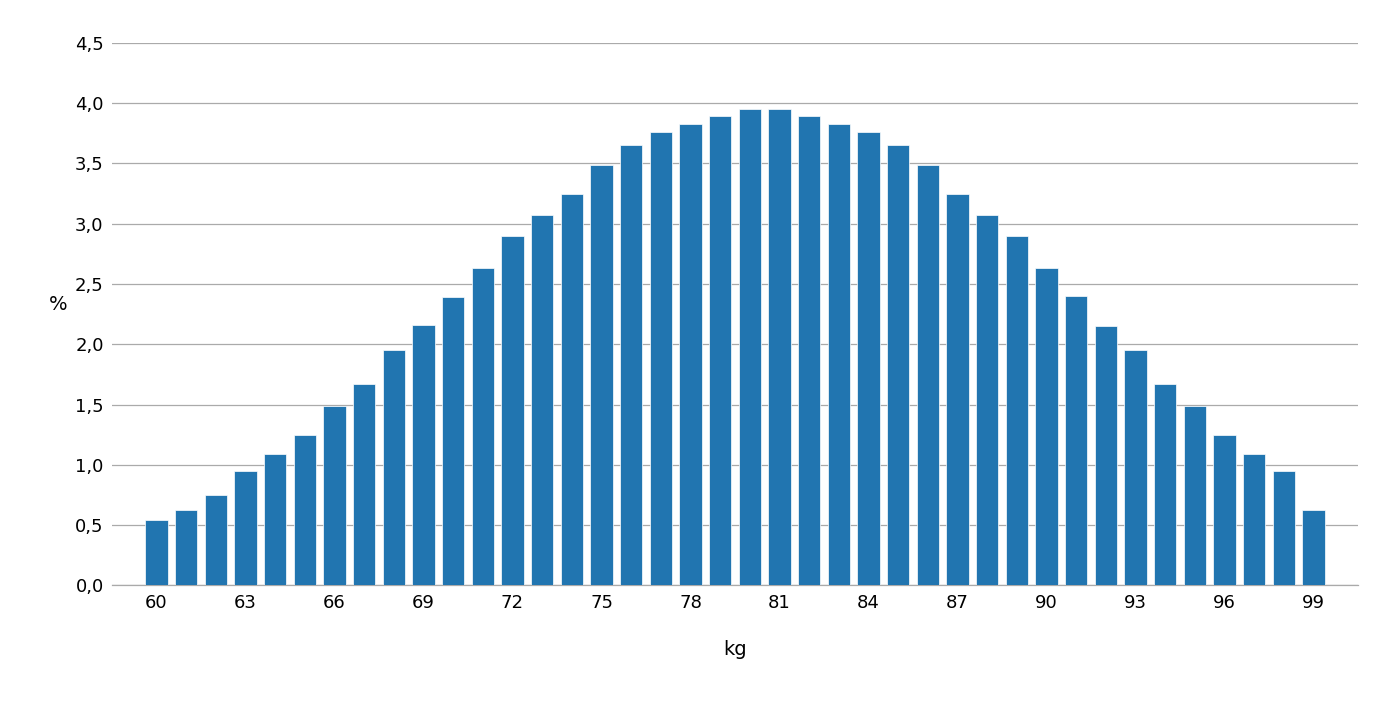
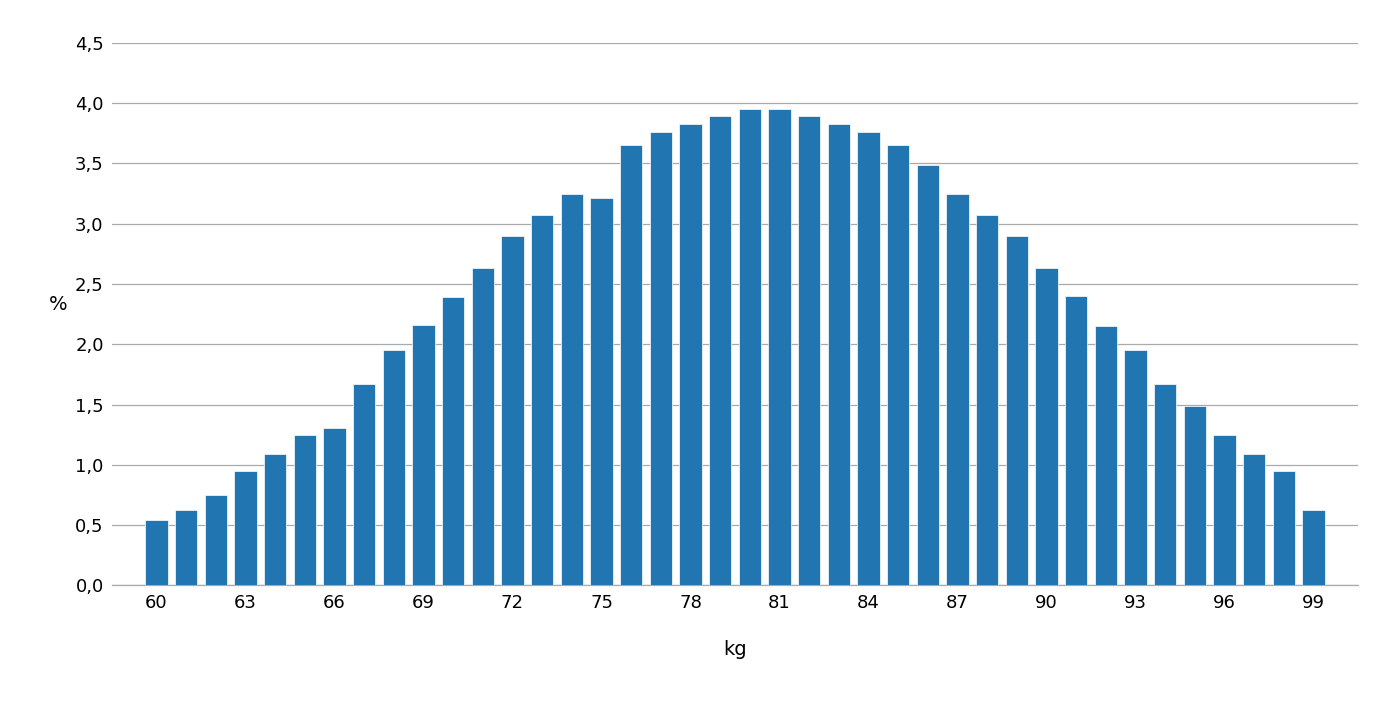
66: 1,49 -> 1,31
75: 3,49 -> 3,21
